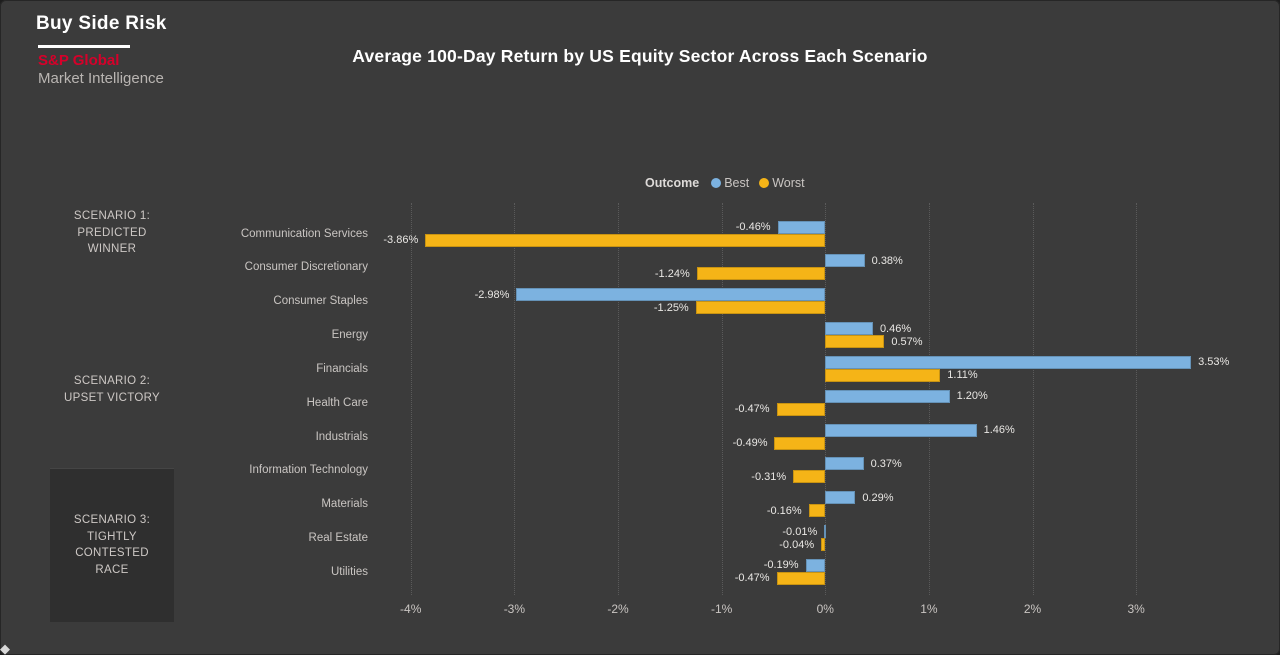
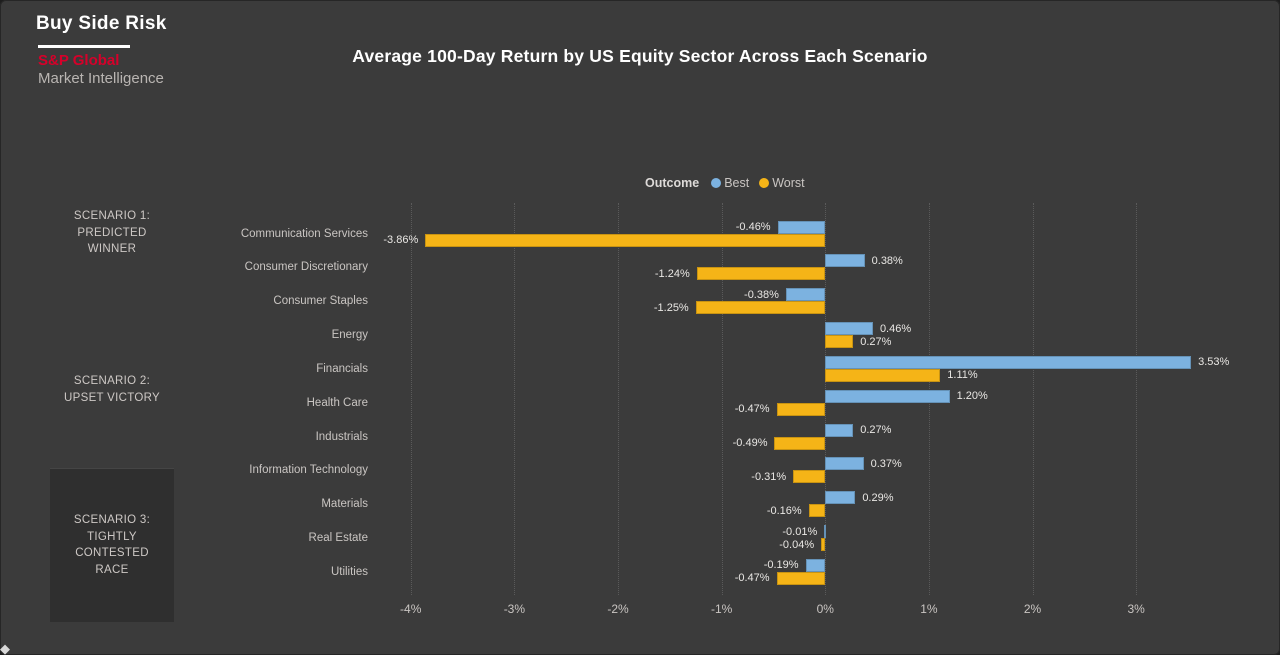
Best/Consumer Staples: -2.98% -> -0.38%
Worst/Energy: 0.57% -> 0.27%
Best/Industrials: 1.46% -> 0.27%
